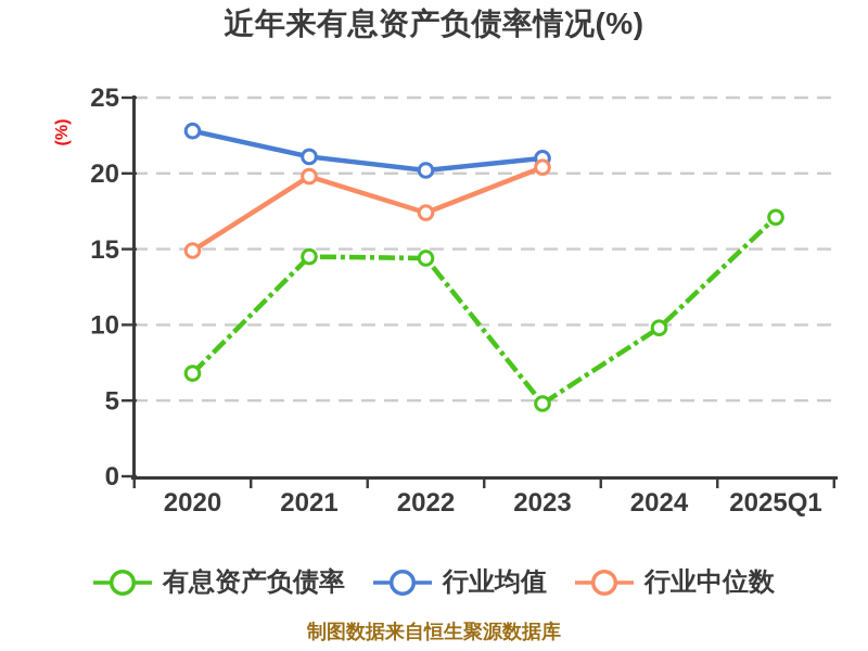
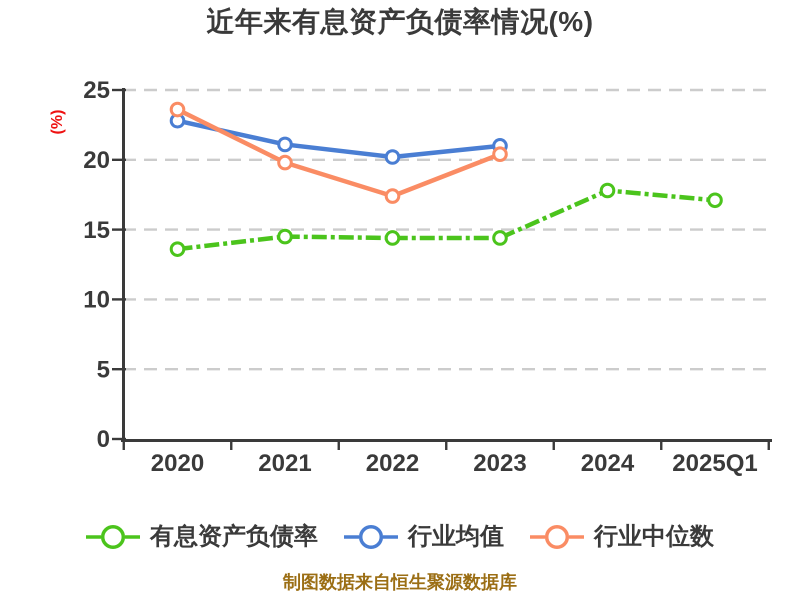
有息资产负债率/2020: 6.8 -> 13.6
行业中位数/2020: 14.9 -> 23.6
有息资产负债率/2023: 4.8 -> 14.4
有息资产负债率/2024: 9.8 -> 17.8
